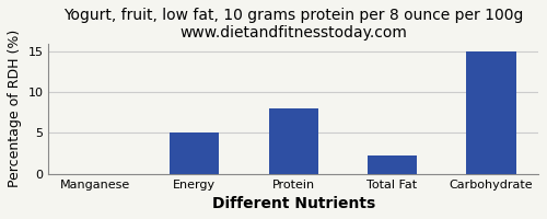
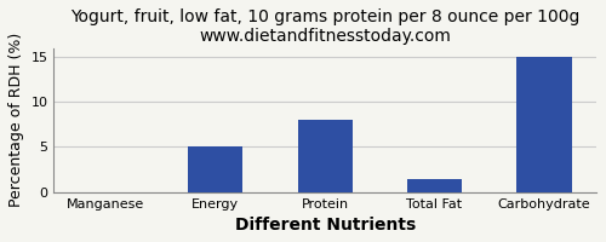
Total Fat: 2.2 -> 1.4
